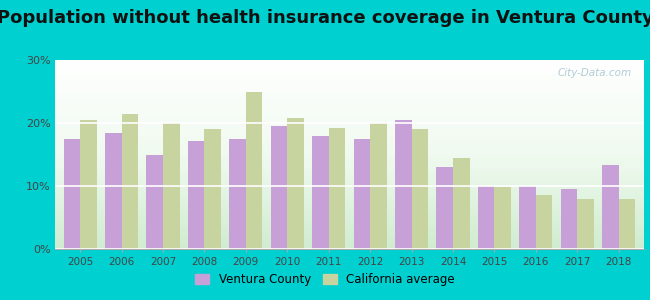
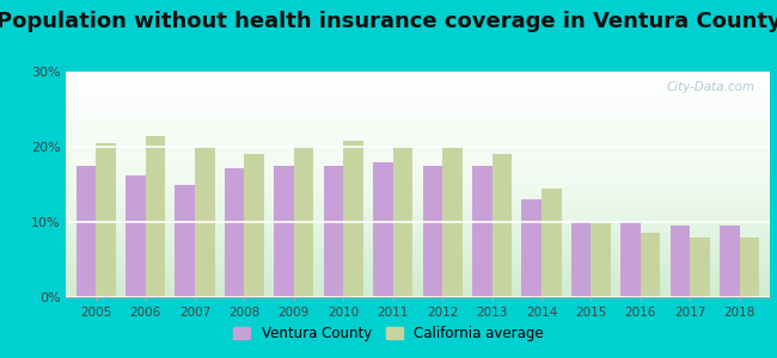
Ventura County/2006: 18.4% -> 16.2%
California average/2009: 25.0% -> 20.2%
Ventura County/2010: 19.6% -> 17.5%
California average/2011: 19.2% -> 20.2%
Ventura County/2013: 20.4% -> 17.5%
Ventura County/2018: 13.4% -> 9.5%
